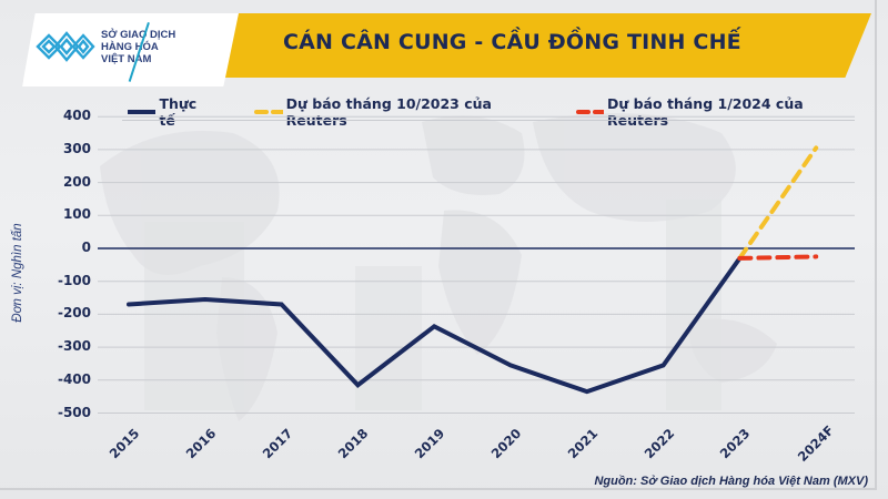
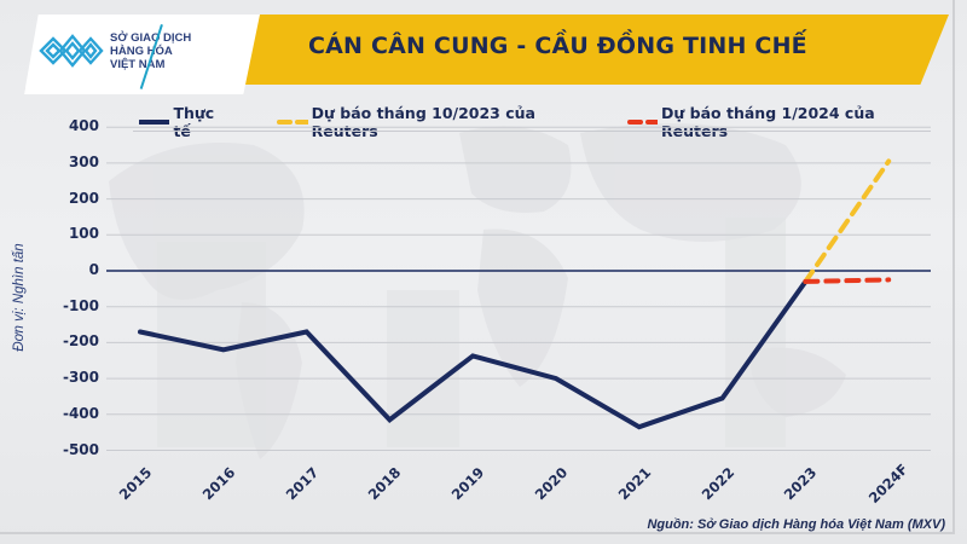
Thực tế/2016: -160 -> -220
Thực tế/2020: -360 -> -300
